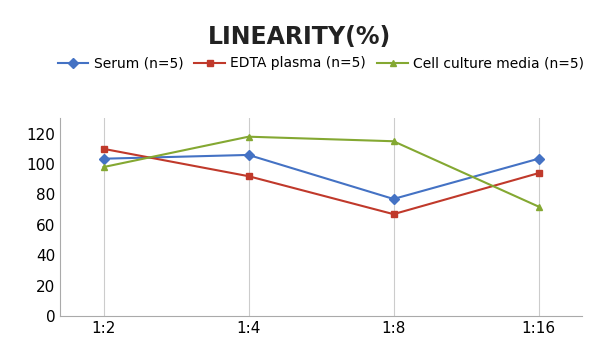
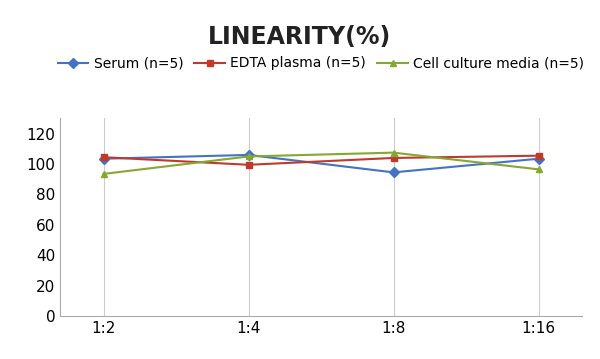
EDTA plasma (n=5)/1:2: 110 -> 104
Cell culture media (n=5)/1:2: 98 -> 94
EDTA plasma (n=5)/1:4: 92 -> 100
Cell culture media (n=5)/1:4: 118 -> 105
Serum (n=5)/1:8: 77 -> 94
EDTA plasma (n=5)/1:8: 67 -> 104
Cell culture media (n=5)/1:8: 115 -> 108
EDTA plasma (n=5)/1:16: 94 -> 106
Cell culture media (n=5)/1:16: 72 -> 96
